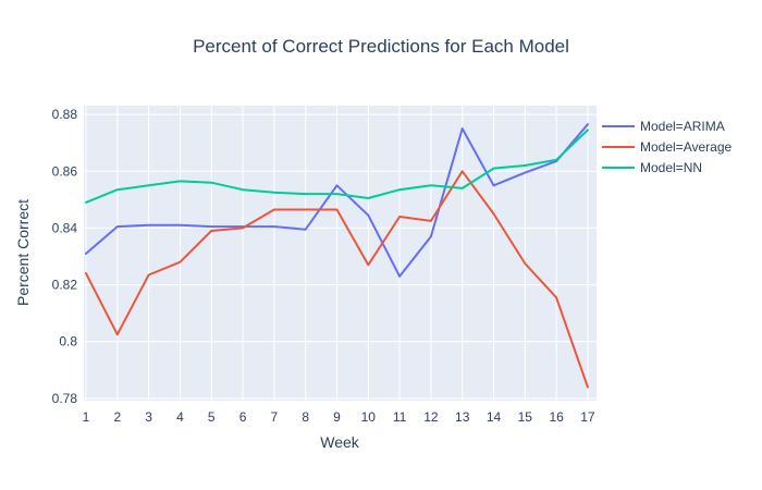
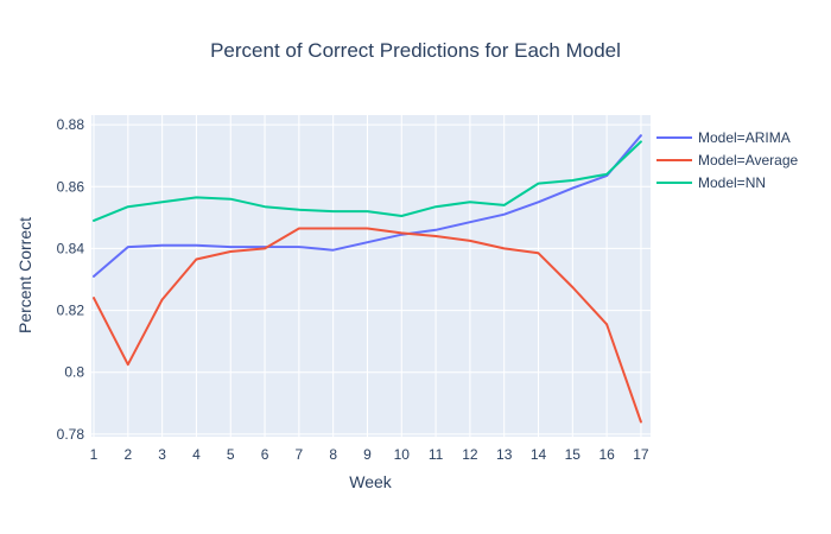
Model=Average/4: 0.828 -> 0.837
Model=ARIMA/9: 0.855 -> 0.842
Model=Average/10: 0.827 -> 0.845
Model=ARIMA/11: 0.823 -> 0.846
Model=ARIMA/12: 0.837 -> 0.849
Model=ARIMA/13: 0.875 -> 0.851
Model=Average/13: 0.860 -> 0.840
Model=Average/14: 0.845 -> 0.839
